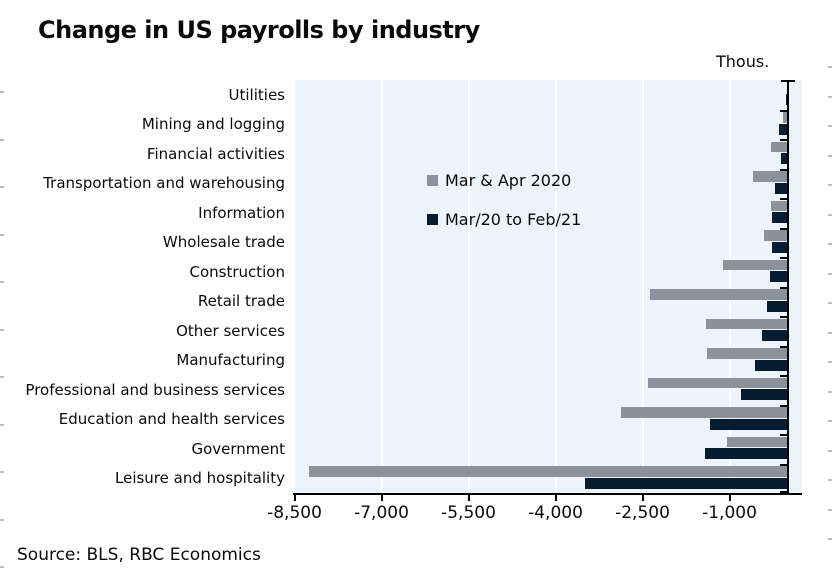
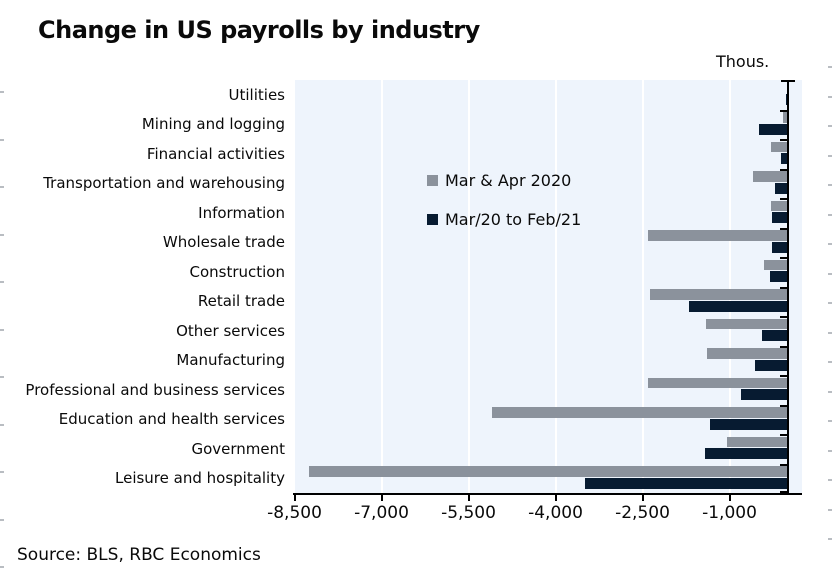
Mar/20 to Feb/21/Mining and logging: -100 -> -500
Mar & Apr 2020/Wholesale trade: -400 -> -2400
Mar & Apr 2020/Construction: -1100 -> -400
Mar/20 to Feb/21/Retail trade: -400 -> -1700
Mar & Apr 2020/Education and health services: -2900 -> -5100
